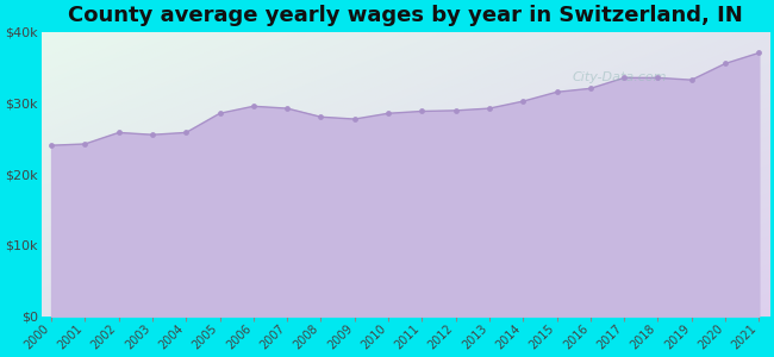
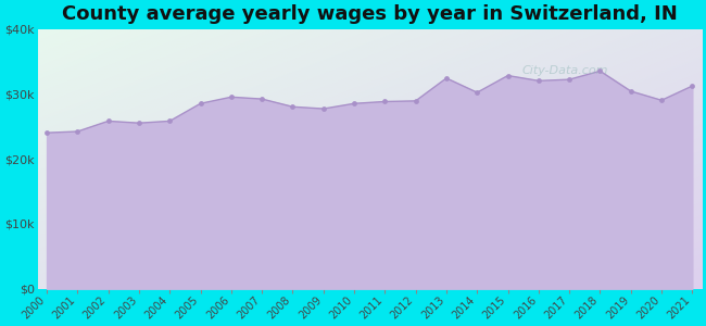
2013: $29.2k -> $32.4k
2015: $31.5k -> $32.8k
2017: $33.5k -> $32.2k
2019: $33.2k -> $30.4k
2020: $35.5k -> $29.0k
2021: $37.0k -> $31.2k
